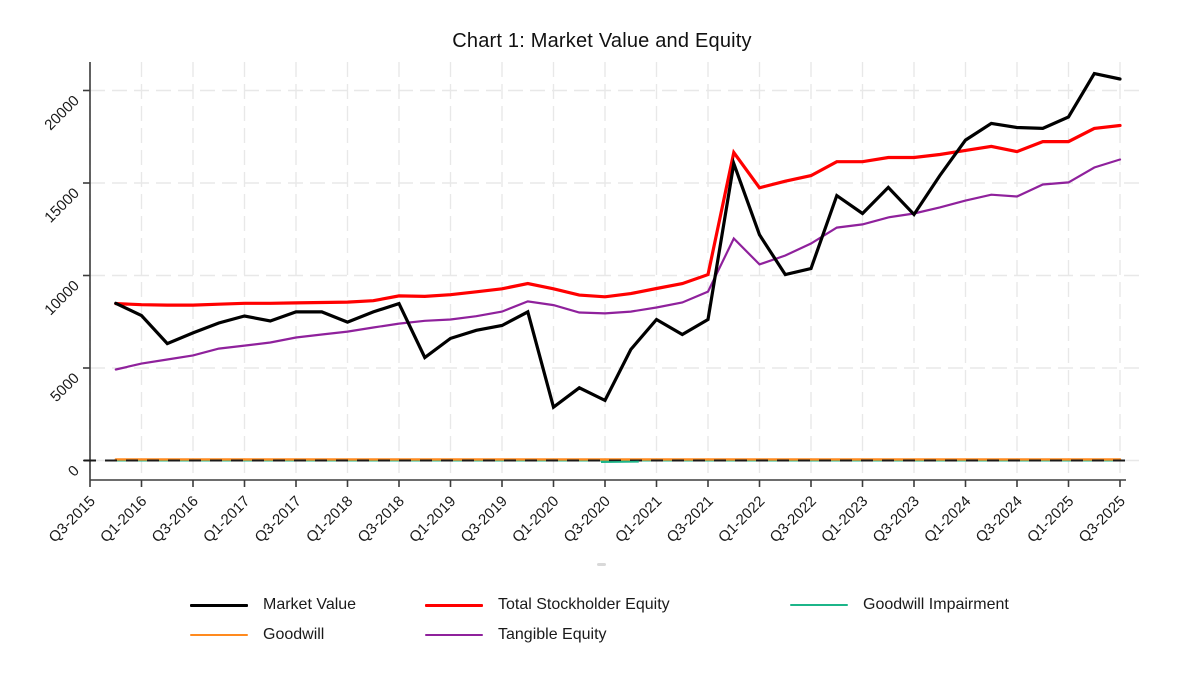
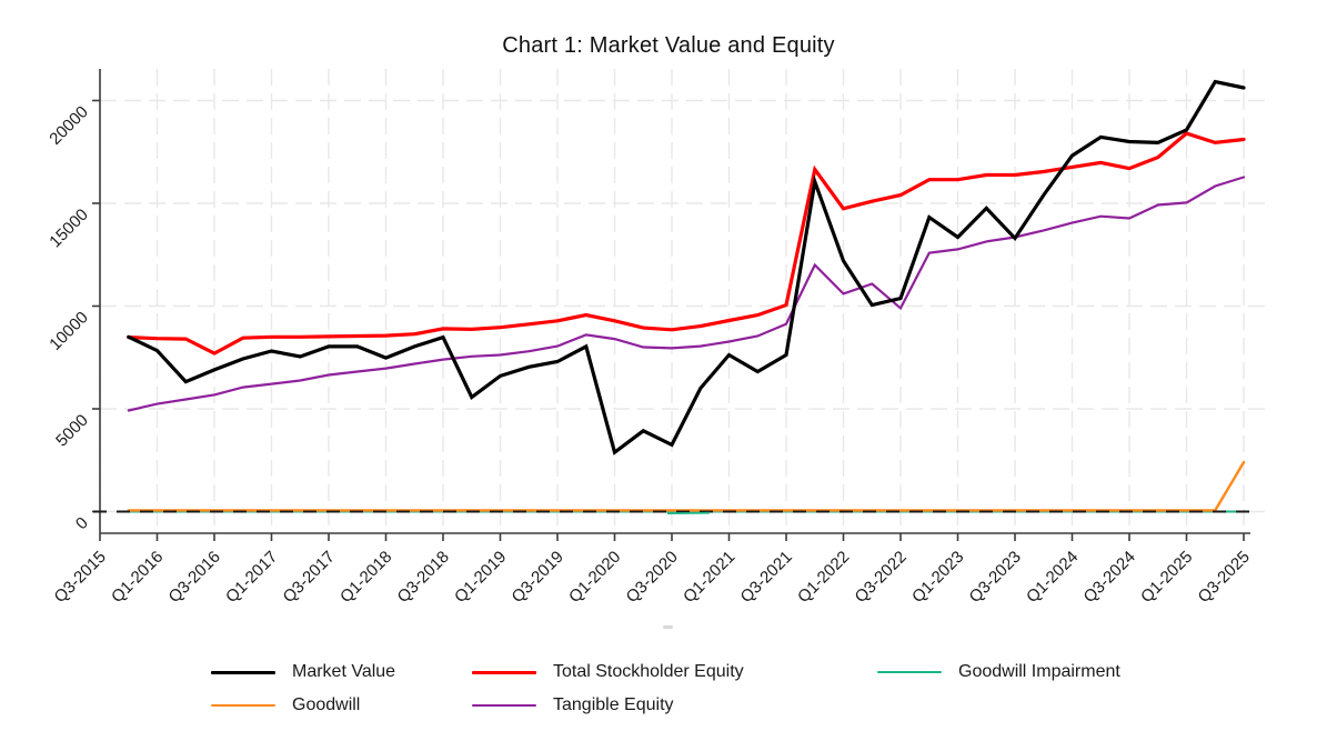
Total Stockholder Equity/Q3-2016: 8400 -> 7700
Tangible Equity/Q3-2022: 11700 -> 9900
Total Stockholder Equity/Q1-2025: 17200 -> 18400
Goodwill/Q3-2025: 100 -> 2400
